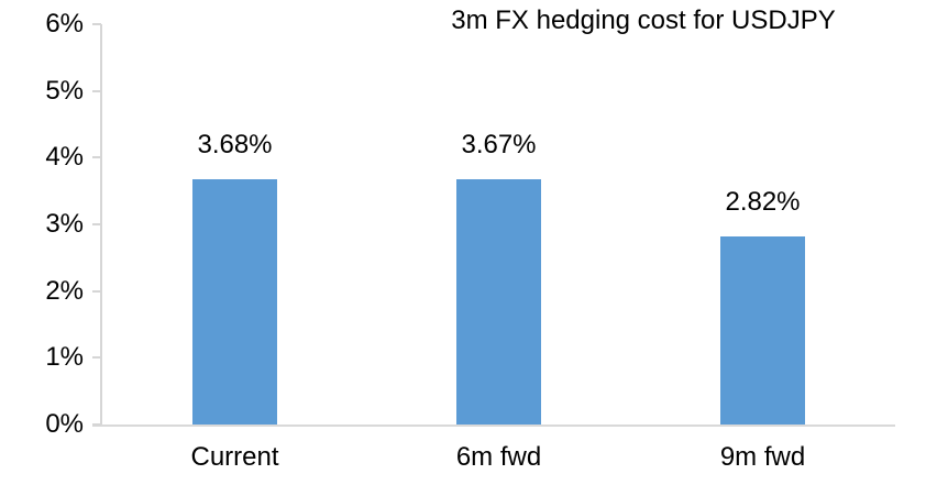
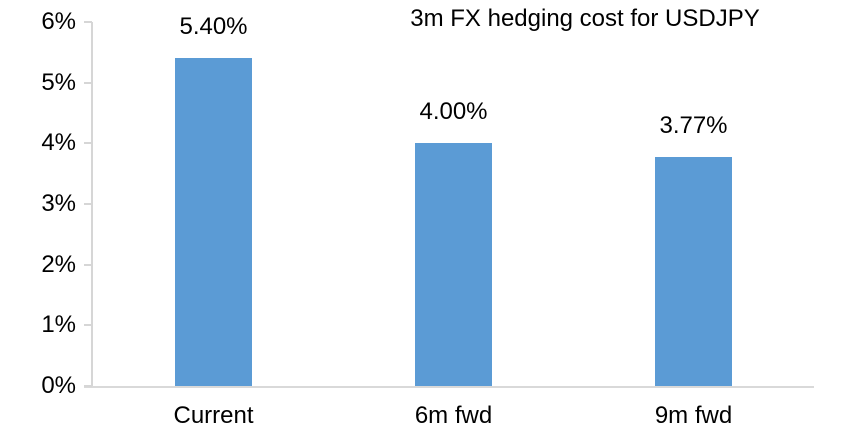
Current: 3.68% -> 5.40%
6m fwd: 3.67% -> 4.00%
9m fwd: 2.82% -> 3.77%
